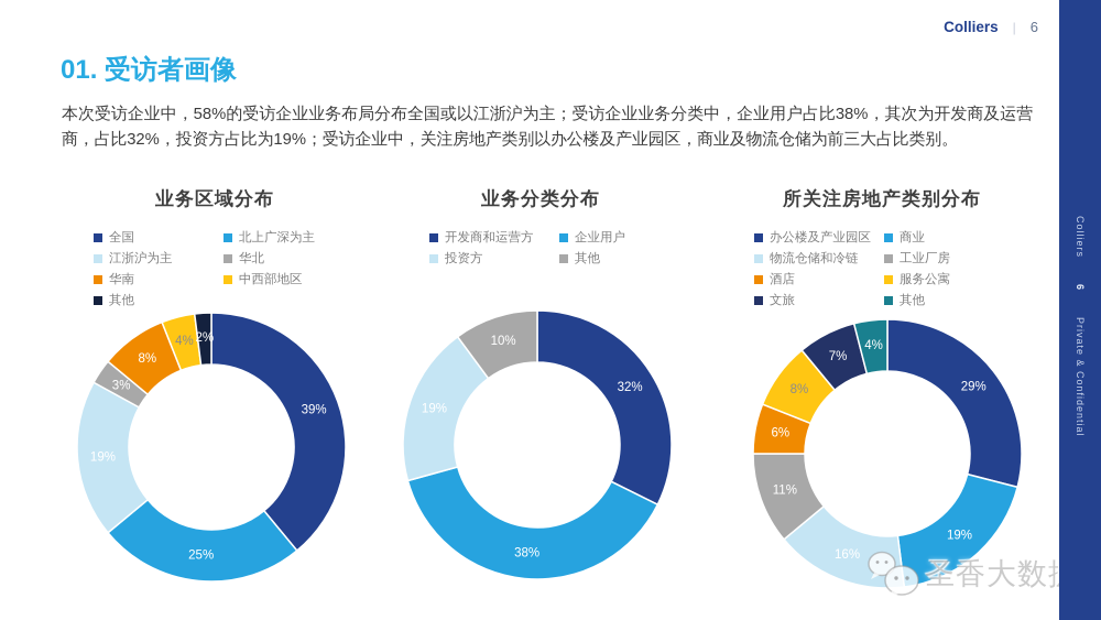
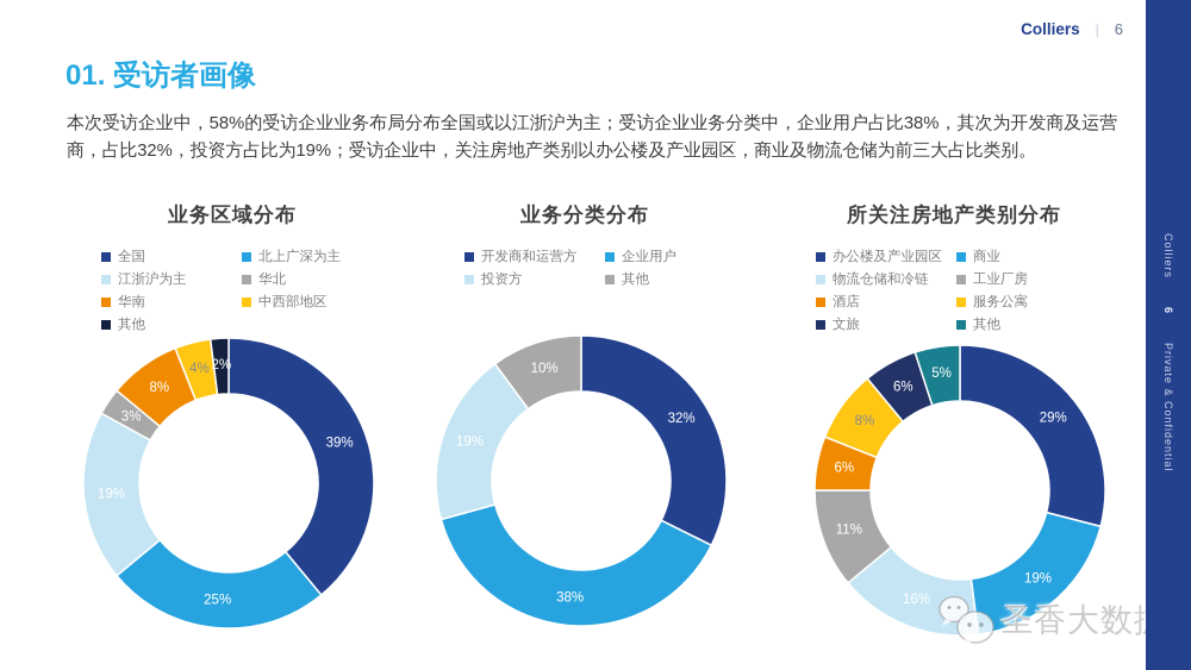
所关注房地产类别分布/文旅: 7% -> 6%
所关注房地产类别分布/其他: 4% -> 5%
